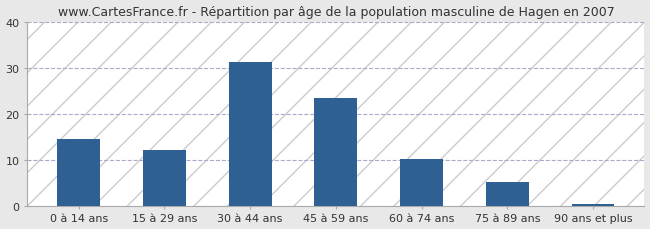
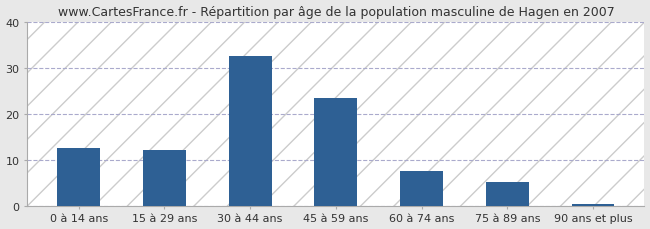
0 à 14 ans: 14.5 -> 12.5
30 à 44 ans: 31.2 -> 32.5
60 à 74 ans: 10.2 -> 7.5
